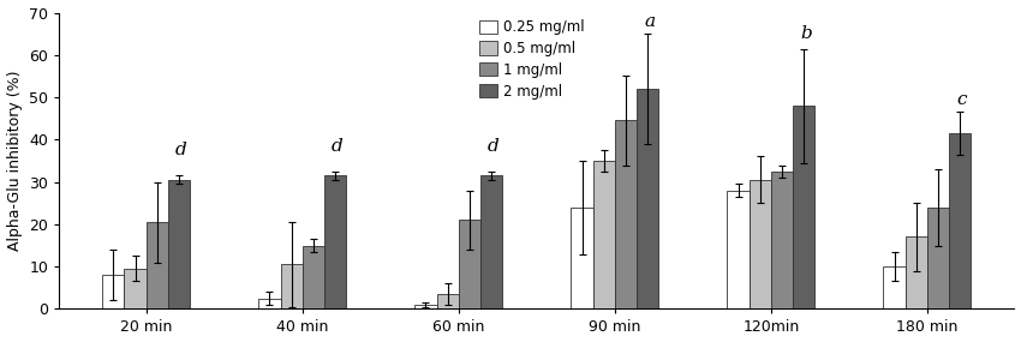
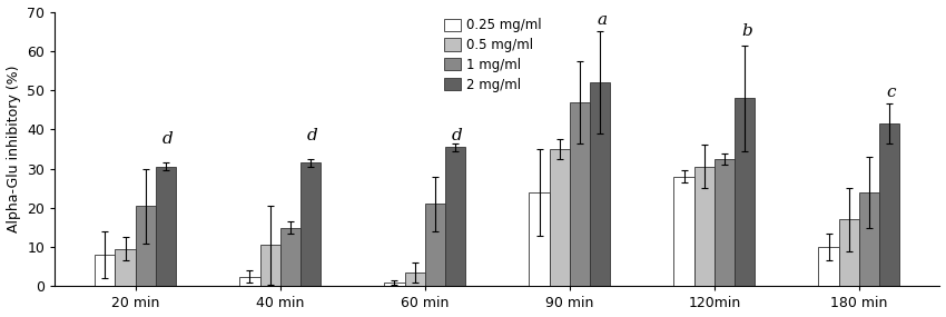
2 mg/ml/60 min: 31.5 -> 35.5
1 mg/ml/90 min: 44.5 -> 47.0
